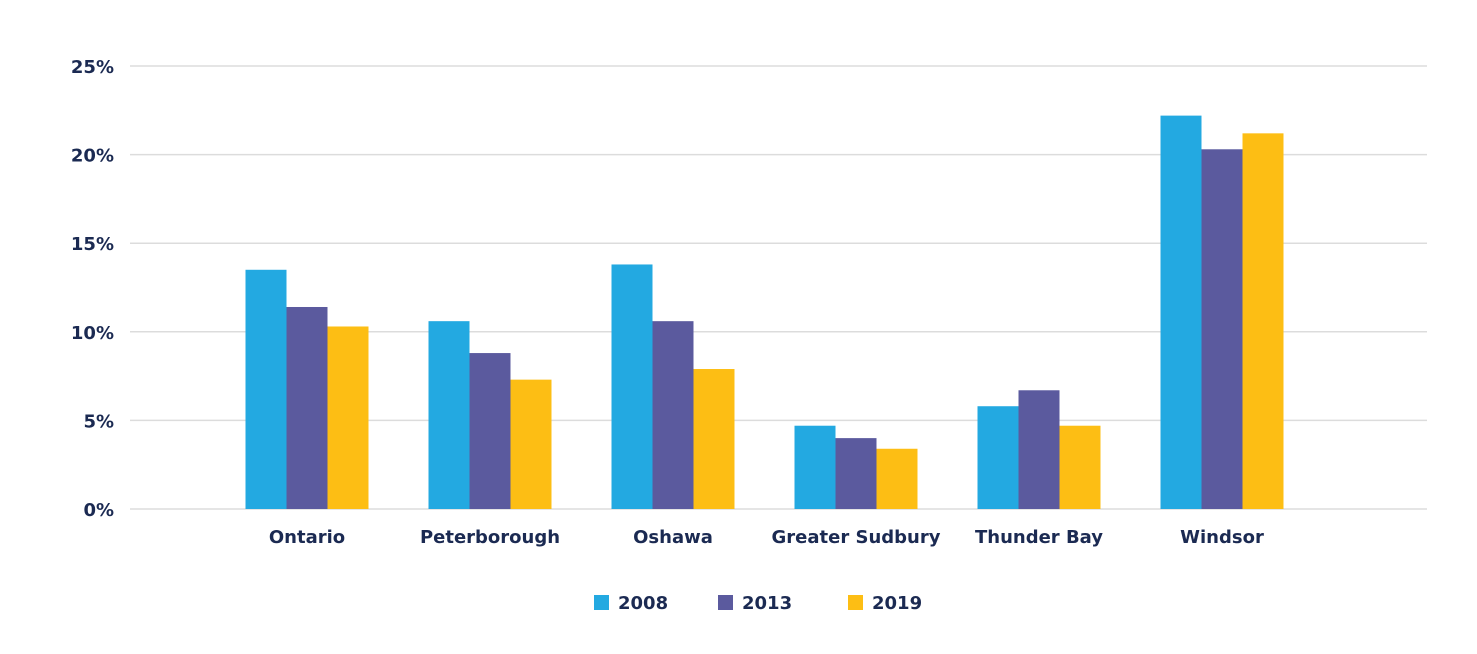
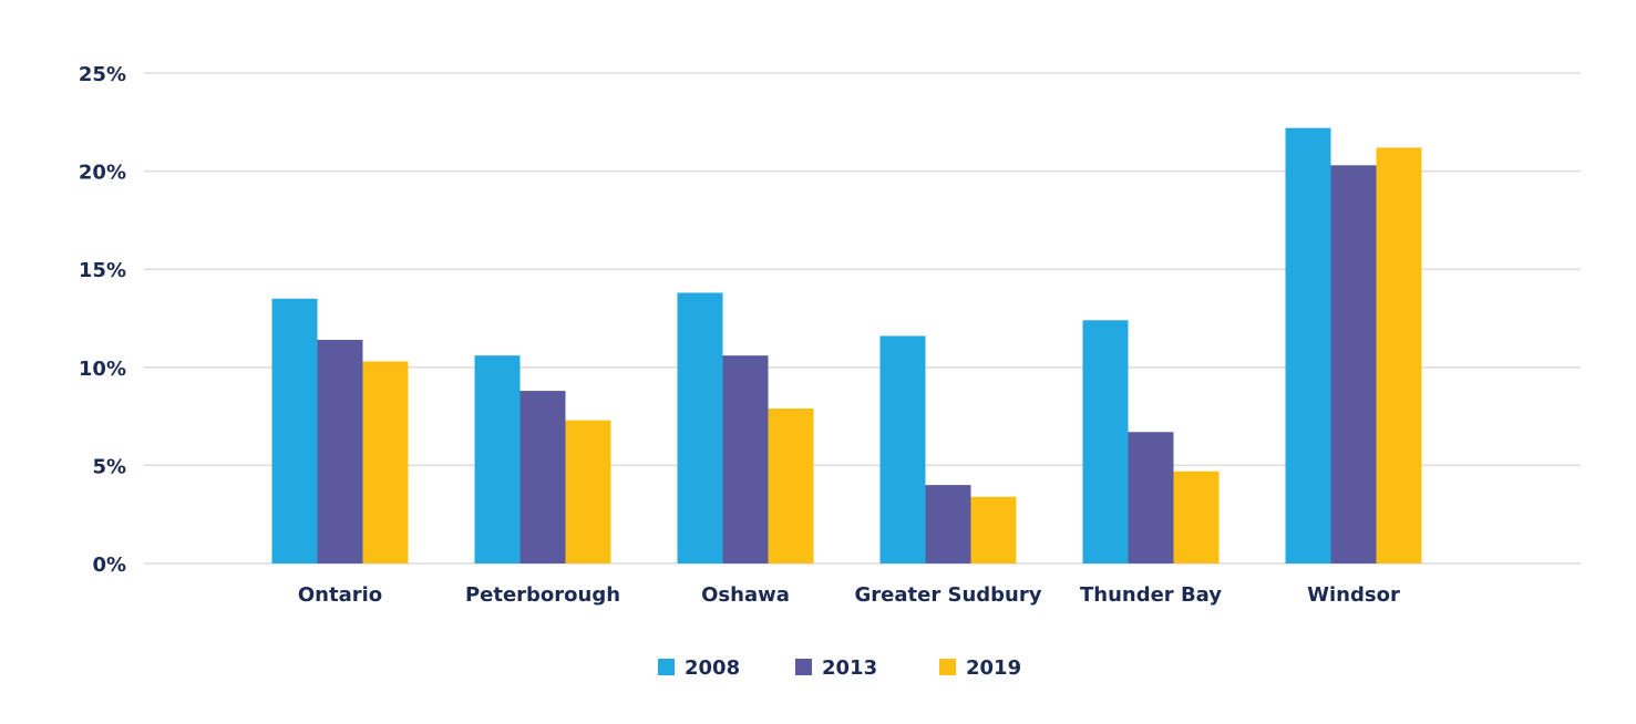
2008/Greater Sudbury: 4.7% -> 11.6%
2008/Thunder Bay: 5.8% -> 12.4%
